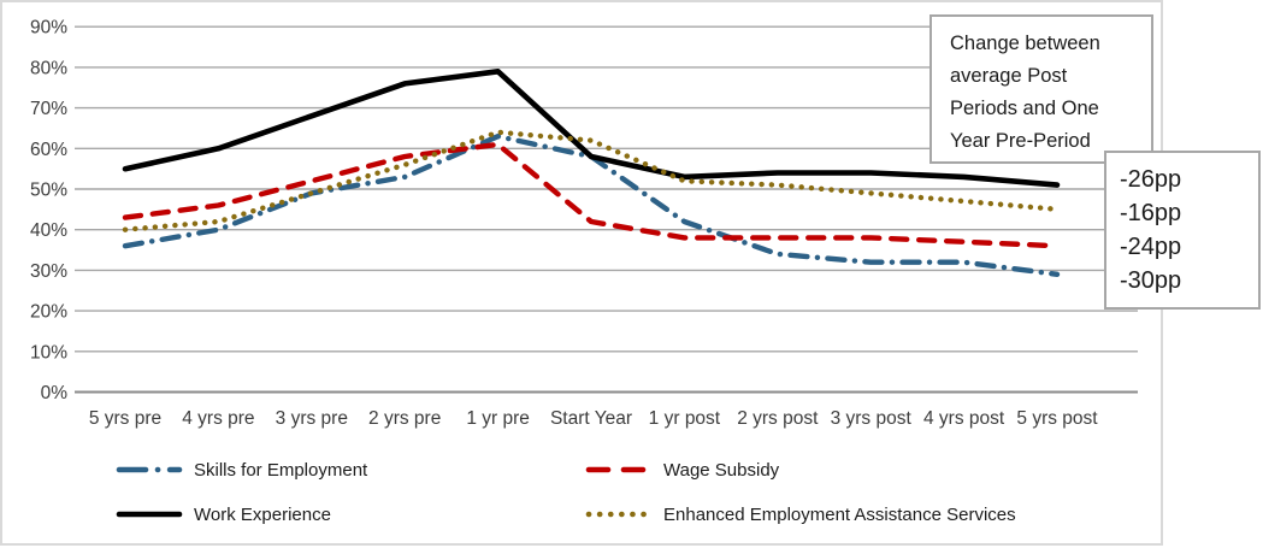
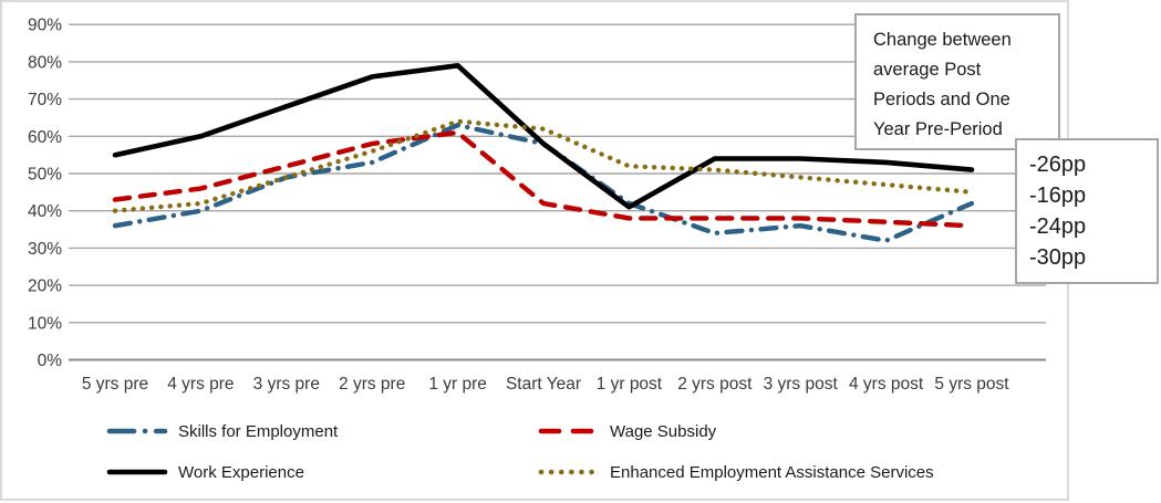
Work Experience/1 yr post: 53% -> 41%
Skills for Employment/3 yrs post: 32% -> 36%
Skills for Employment/5 yrs post: 29% -> 42%
